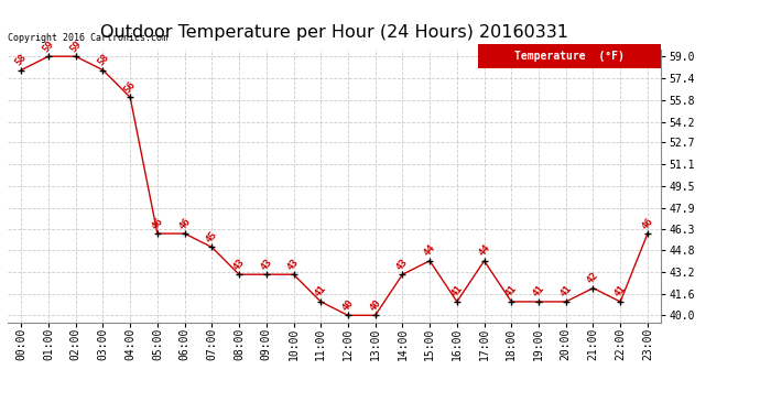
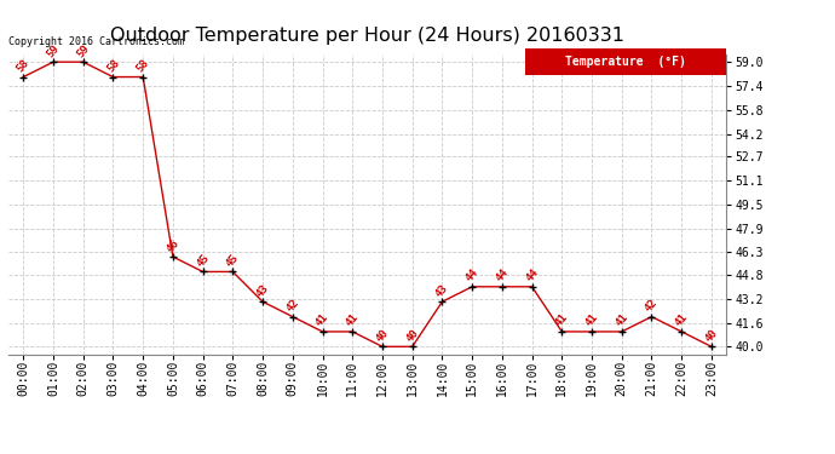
04:00: 56 -> 58
06:00: 46 -> 45
09:00: 43 -> 42
10:00: 43 -> 41
16:00: 41 -> 44
23:00: 46 -> 40
